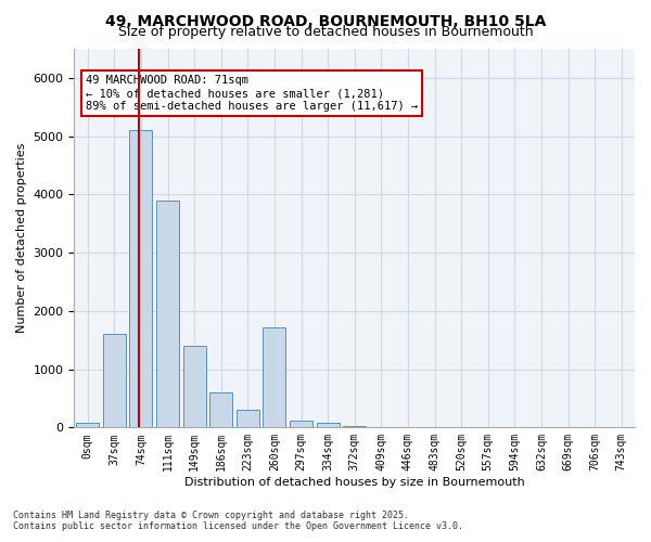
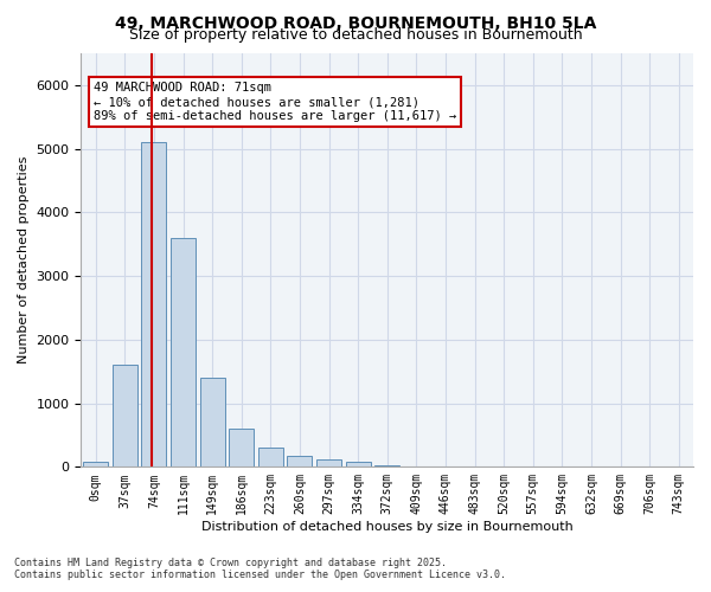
111sqm: 3900 -> 3600
260sqm: 1720 -> 180
